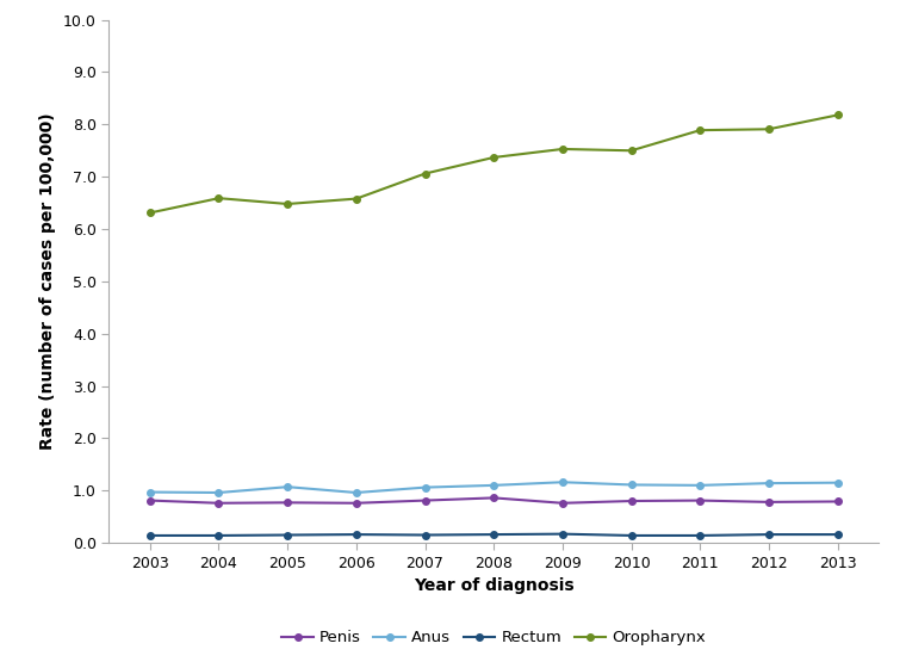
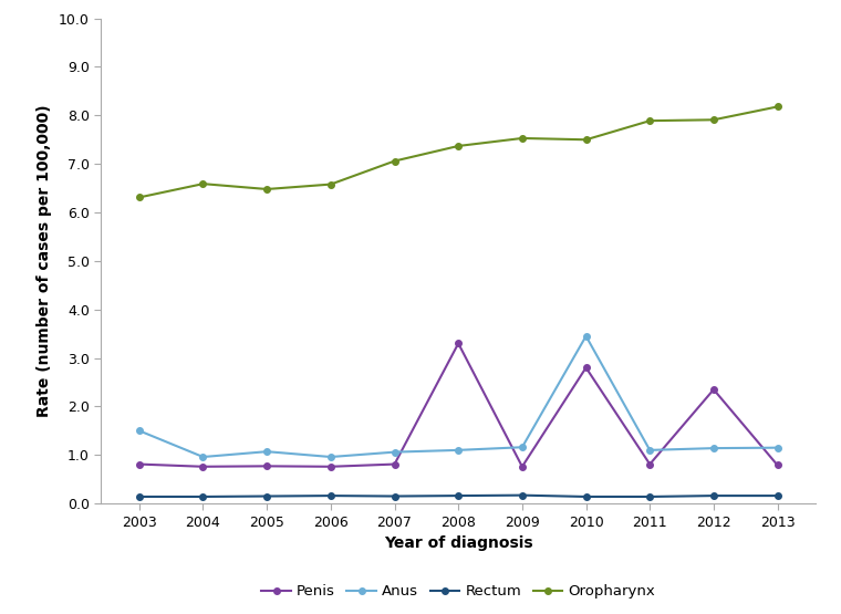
Anus/2003: 0.97 -> 1.50
Penis/2008: 0.86 -> 3.30
Penis/2010: 0.80 -> 2.80
Anus/2010: 1.11 -> 3.45
Penis/2012: 0.78 -> 2.35
